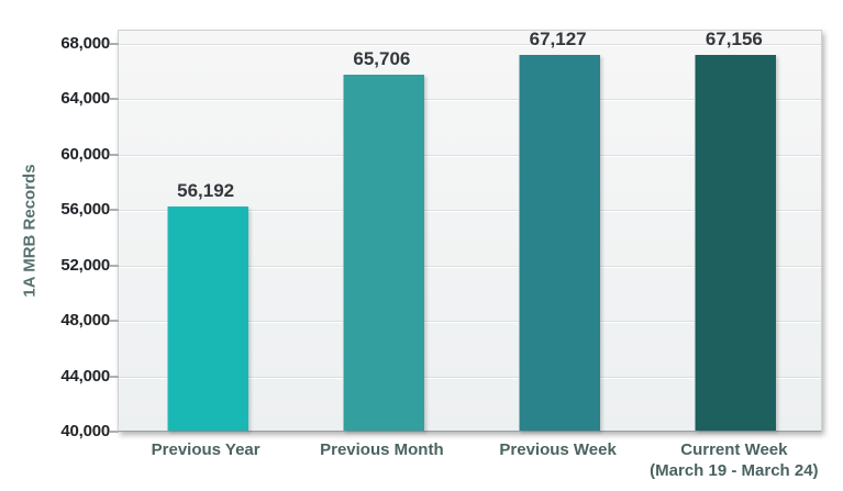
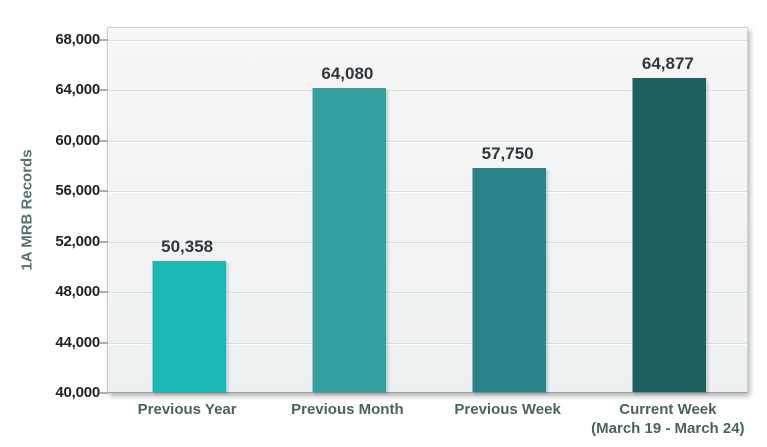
Previous Year: 56,192 -> 50,358
Previous Month: 65,706 -> 64,080
Previous Week: 67,127 -> 57,750
Current Week (March 19 - March 24): 67,156 -> 64,877
